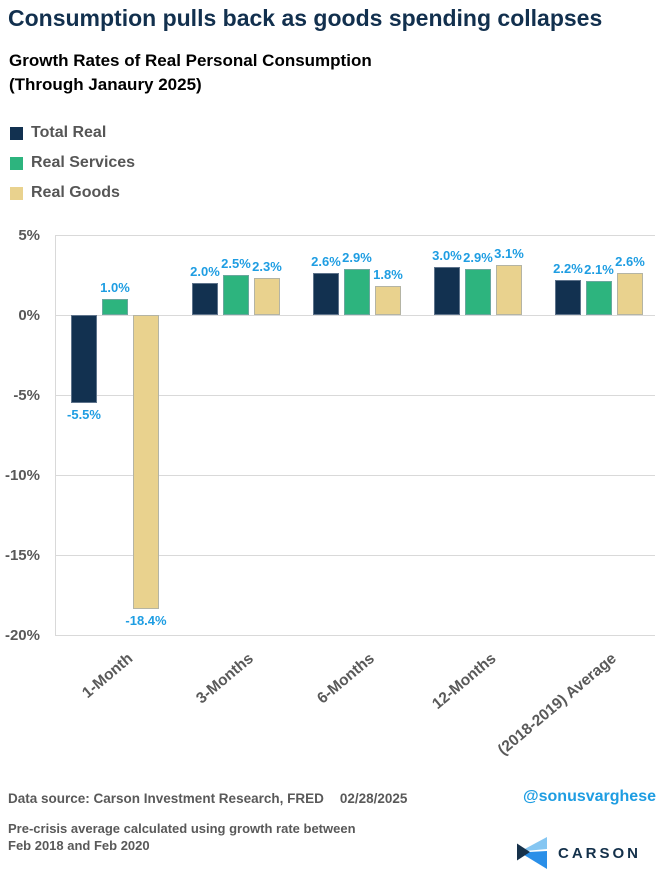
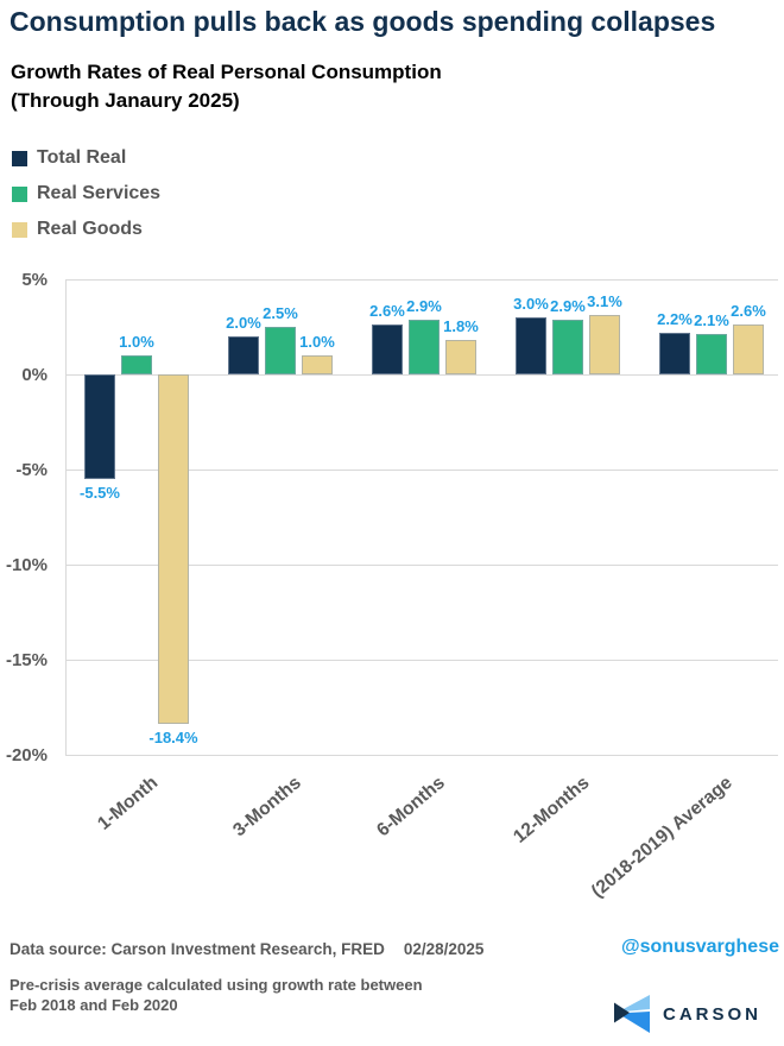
Real Goods/3-Months: 2.3% -> 1.0%
